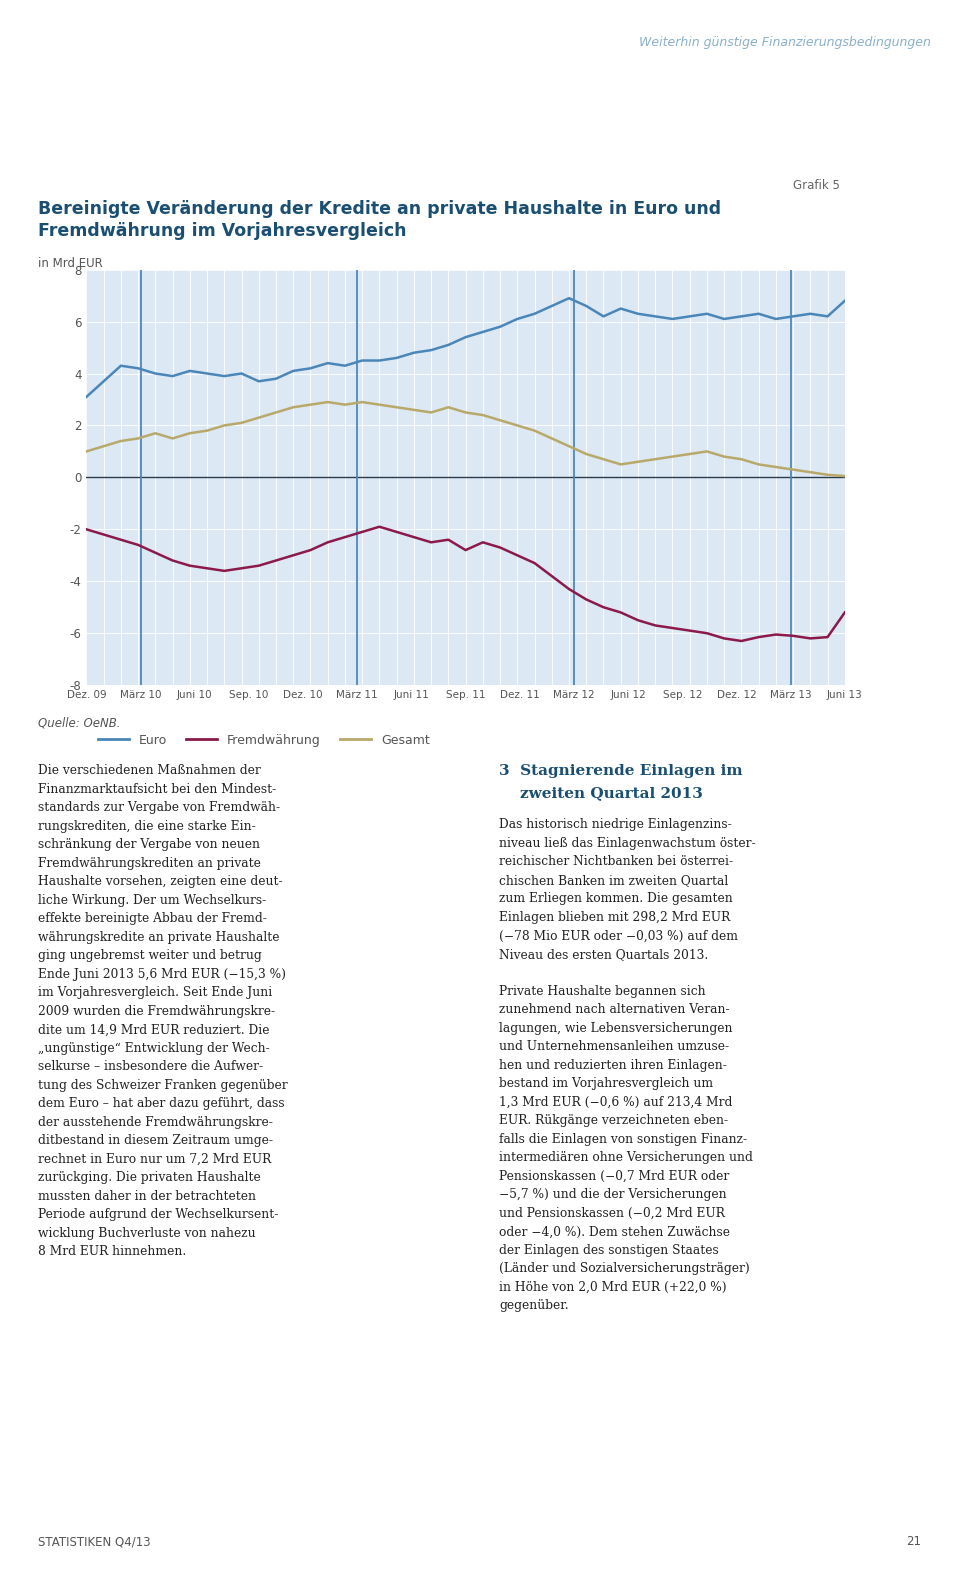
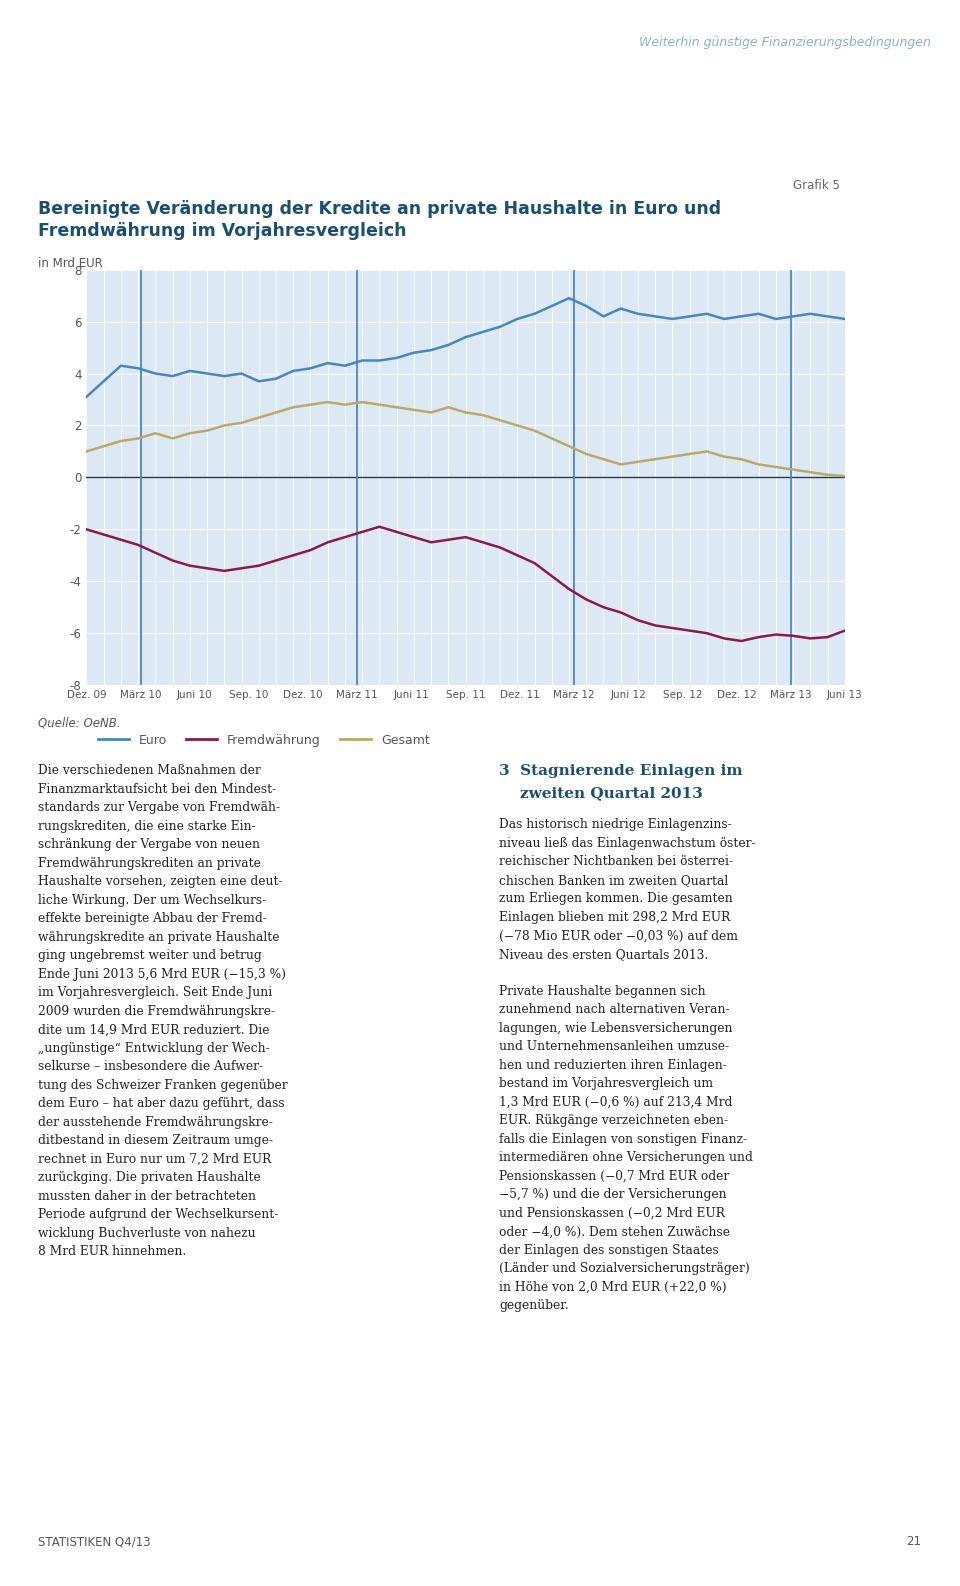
Fremdwährung/Sep. 11: -2.80 -> -2.30
Euro/Juni 13: 6.8 -> 6.1
Fremdwährung/Juni 13: -5.20 -> -5.90
